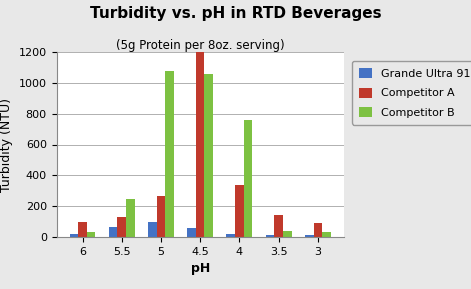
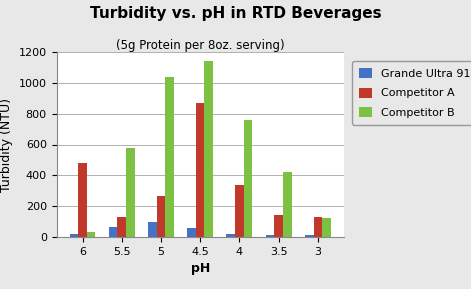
Competitor A/6: 100 -> 480
Competitor B/5.5: 240 -> 580
Competitor B/5: 1080 -> 1040
Competitor A/4.5: 1200 -> 870
Competitor B/4.5: 1060 -> 1140
Competitor B/3.5: 40 -> 420
Competitor A/3: 90 -> 130
Competitor B/3: 30 -> 120
